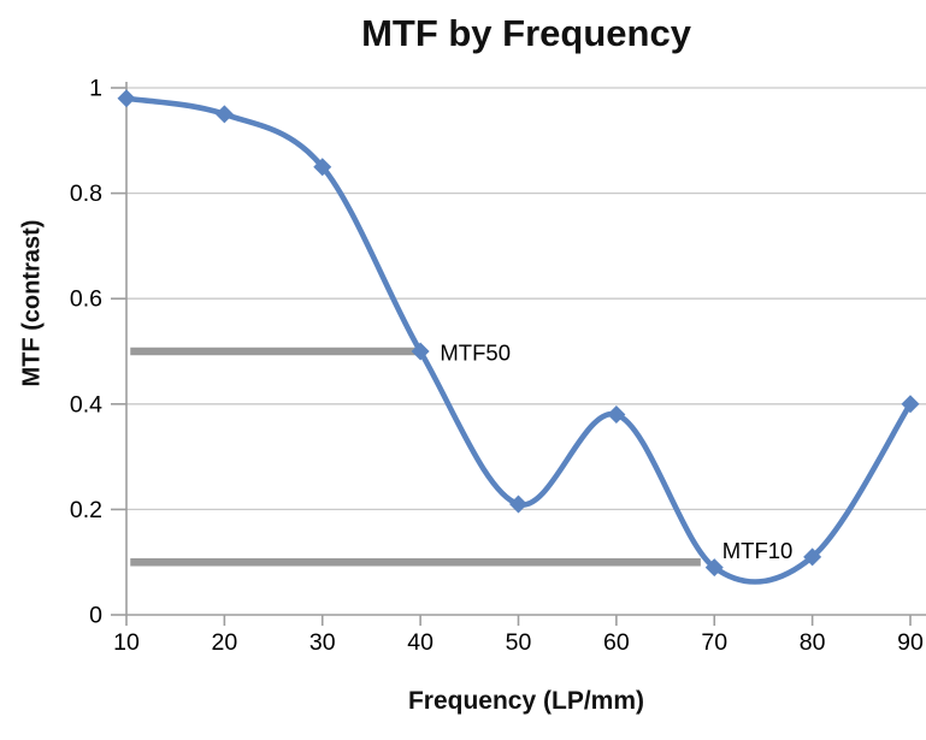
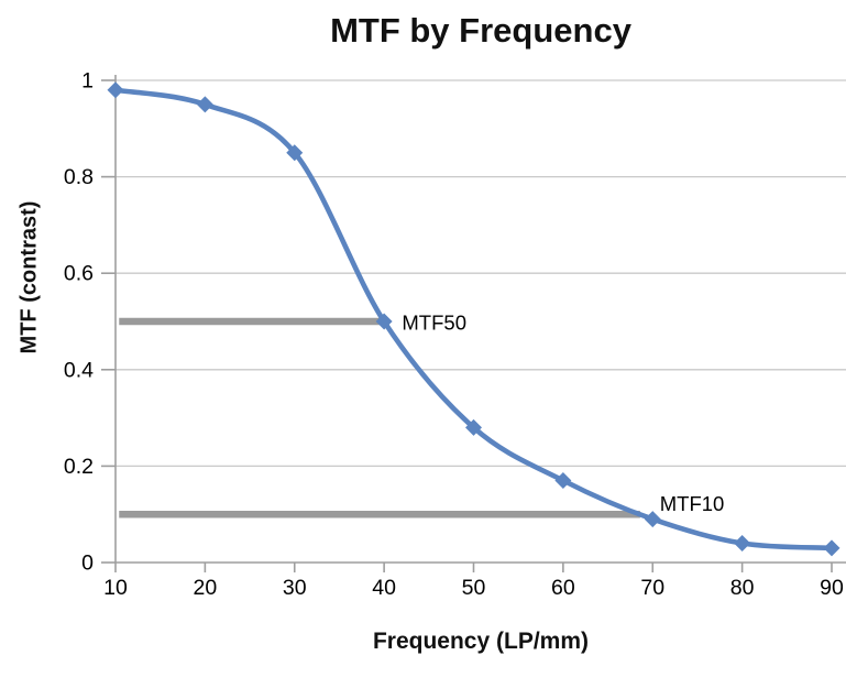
50: 0.21 -> 0.28
60: 0.38 -> 0.17
80: 0.11 -> 0.04
90: 0.40 -> 0.03
